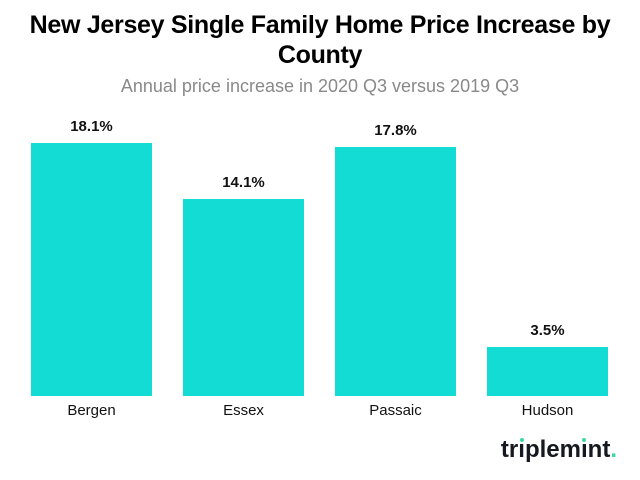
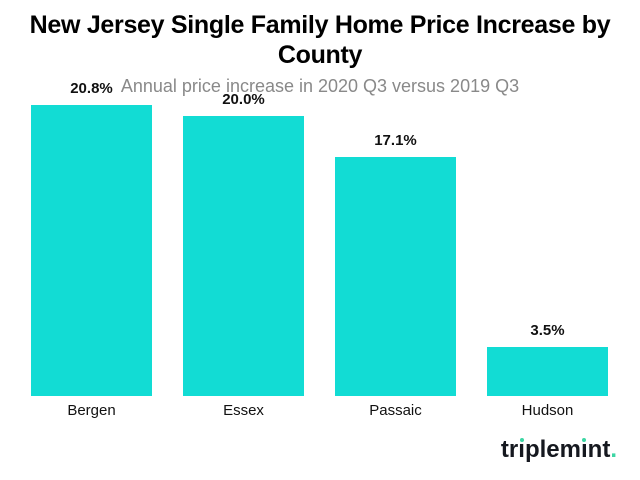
Bergen: 18.1% -> 20.8%
Essex: 14.1% -> 20.0%
Passaic: 17.8% -> 17.1%
